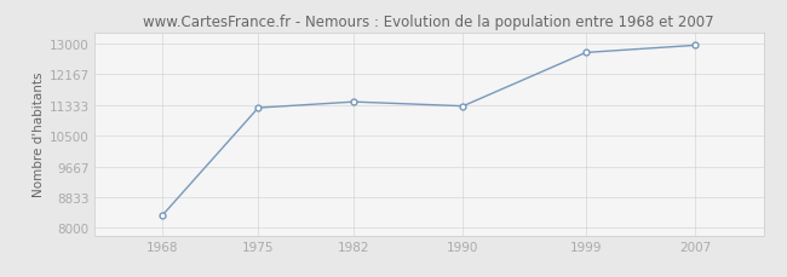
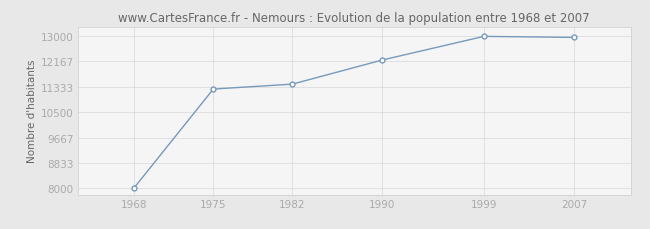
1968: 8350 -> 8030
1990: 11300 -> 12210
1999: 12750 -> 12980
